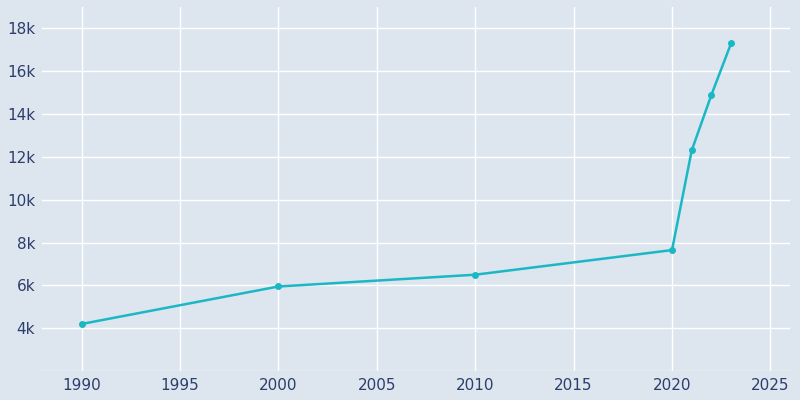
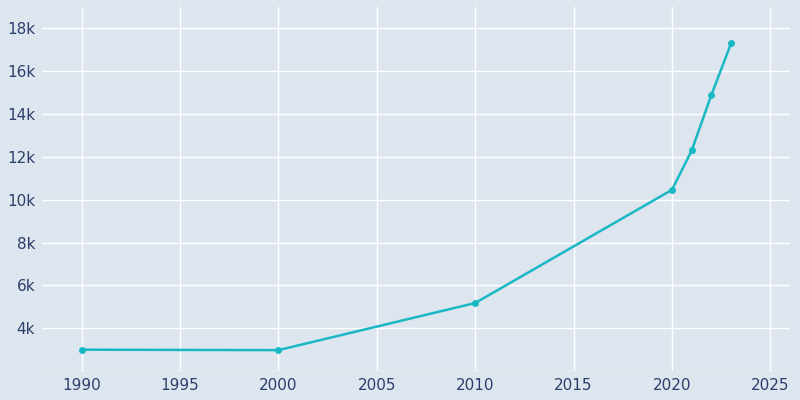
1990: 4.20k -> 3.00k
2000: 5.95k -> 2.98k
2010: 6.50k -> 5.18k
2020: 7.65k -> 10.46k
